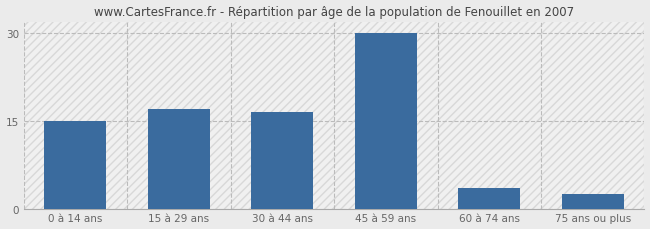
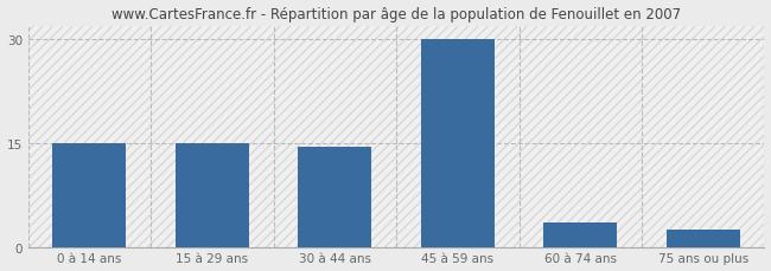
15 à 29 ans: 17.0 -> 15.0
30 à 44 ans: 16.6 -> 14.5
